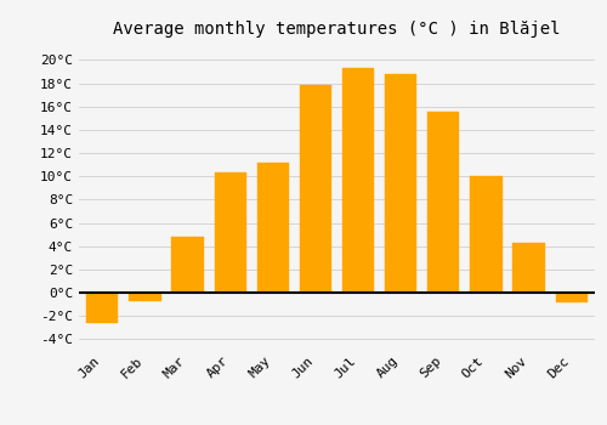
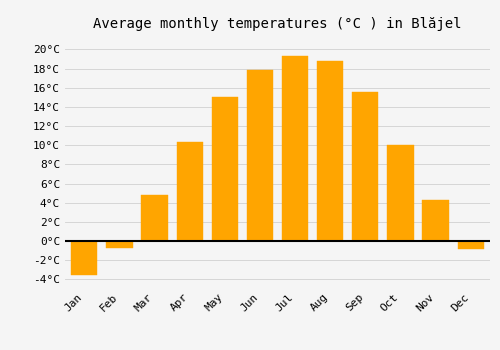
Jan: -2.6°C -> -3.5°C
May: 11.2°C -> 15.0°C
